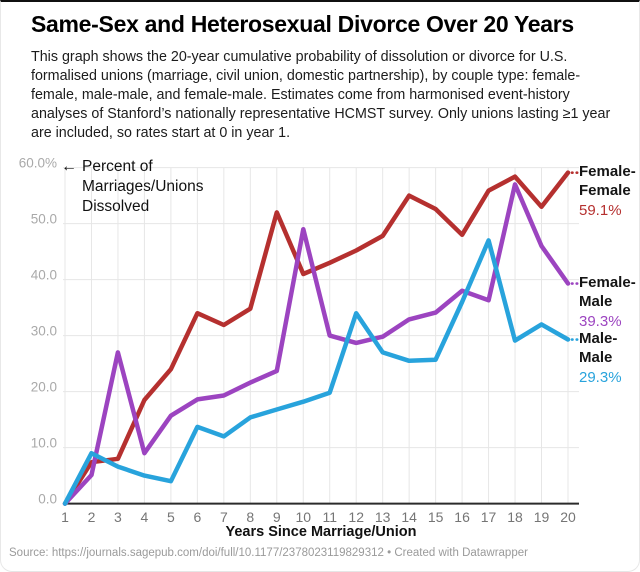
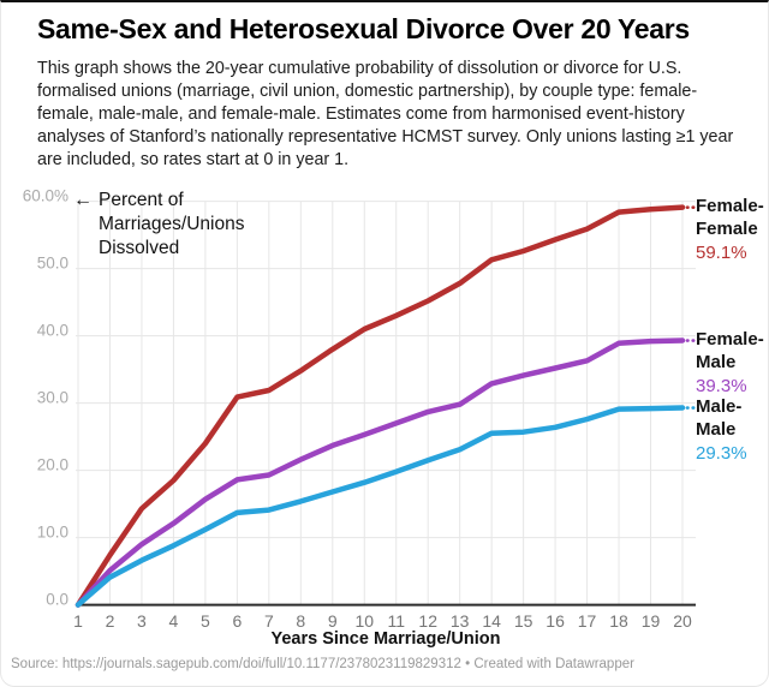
Male-Male/2: 9% -> 4%
Female-Female/3: 8% -> 14%
Female-Male/3: 27% -> 9%
Female-Male/4: 9% -> 12%
Male-Male/4: 5% -> 9%
Male-Male/5: 4% -> 11%
Female-Female/6: 34% -> 31%
Male-Male/7: 12% -> 14%
Female-Female/9: 52% -> 38%
Female-Male/10: 49% -> 25%
Female-Male/11: 30% -> 27%
Male-Male/12: 34% -> 22%
Male-Male/13: 27% -> 23%
Female-Female/14: 55% -> 51%
Female-Female/16: 48% -> 54%
Female-Male/16: 38% -> 35%
Male-Male/16: 36% -> 26%
Male-Male/17: 47% -> 28%
Female-Male/18: 57% -> 39%
Female-Female/19: 53% -> 59%
Female-Male/19: 46% -> 39%
Male-Male/19: 32% -> 29%
